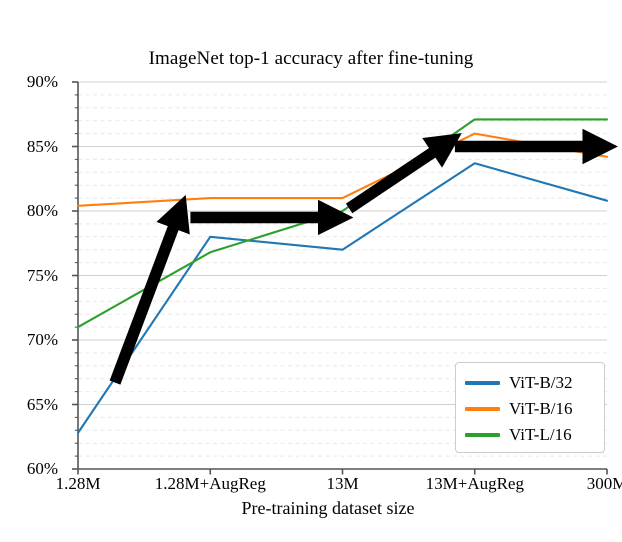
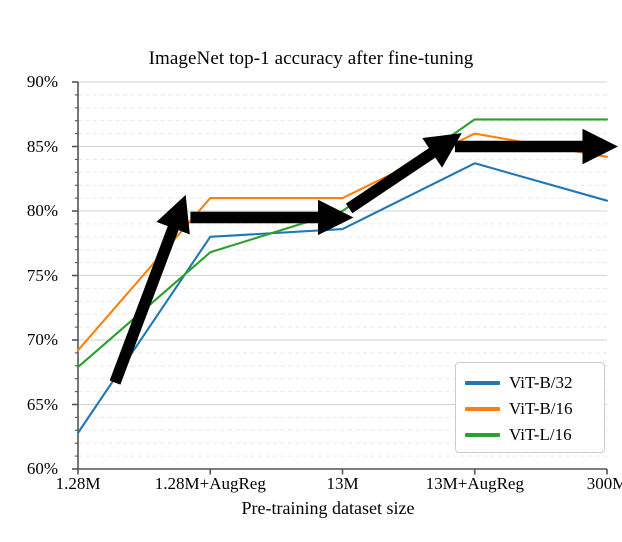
ViT-B/16/1.28M: 80.4% -> 69.2%
ViT-L/16/1.28M: 71.0% -> 67.9%
ViT-B/32/13M: 77.0% -> 78.6%
